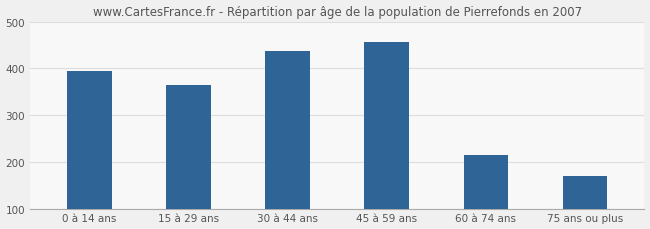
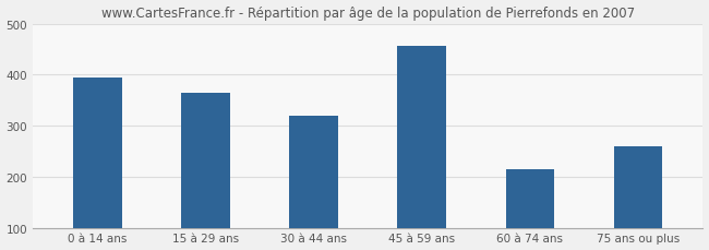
30 à 44 ans: 437 -> 320
75 ans ou plus: 170 -> 260
